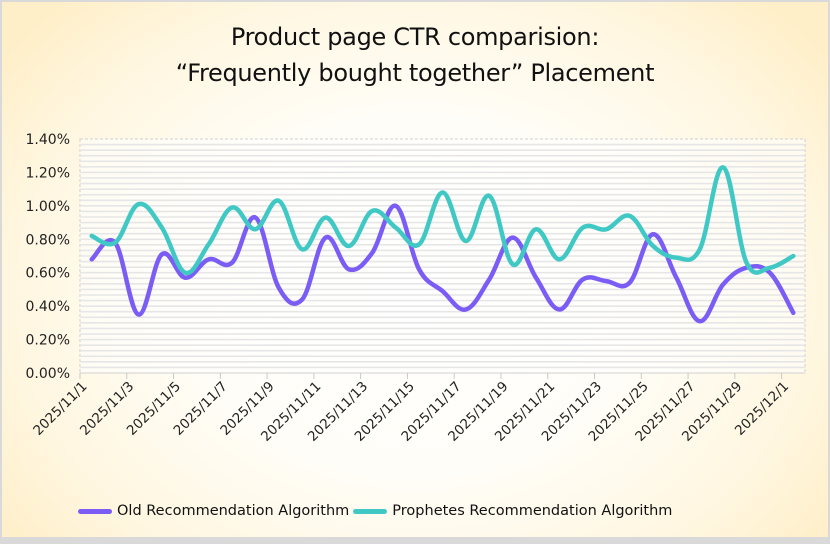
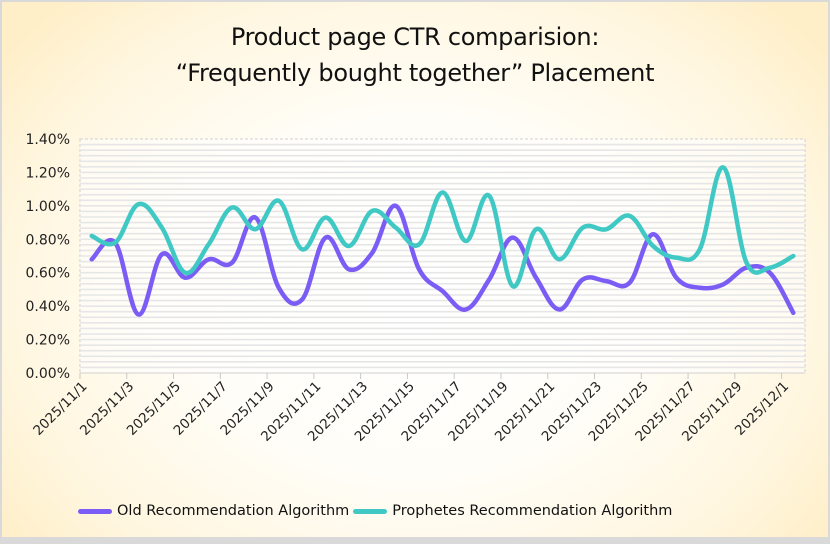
Prophetes Recommendation Algorithm/2025/11/19: 0.65% -> 0.52%
Old Recommendation Algorithm/2025/11/27: 0.31% -> 0.51%
